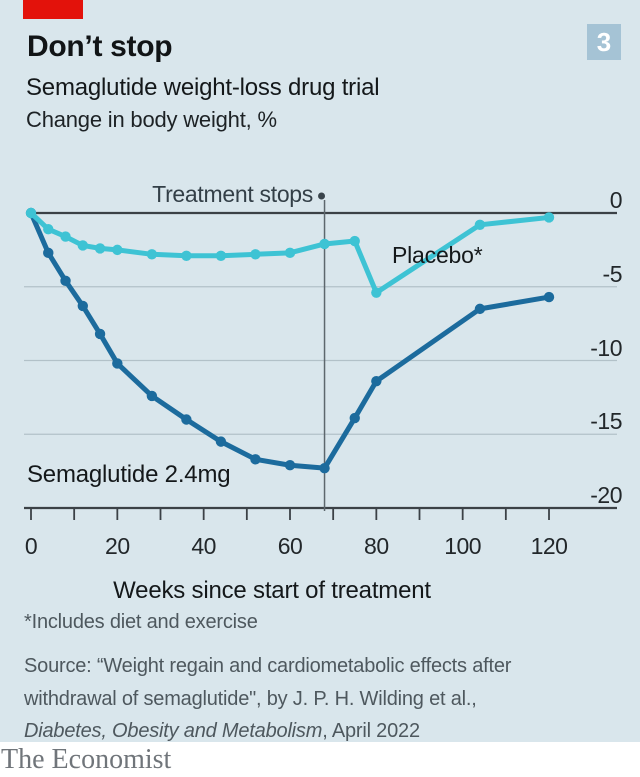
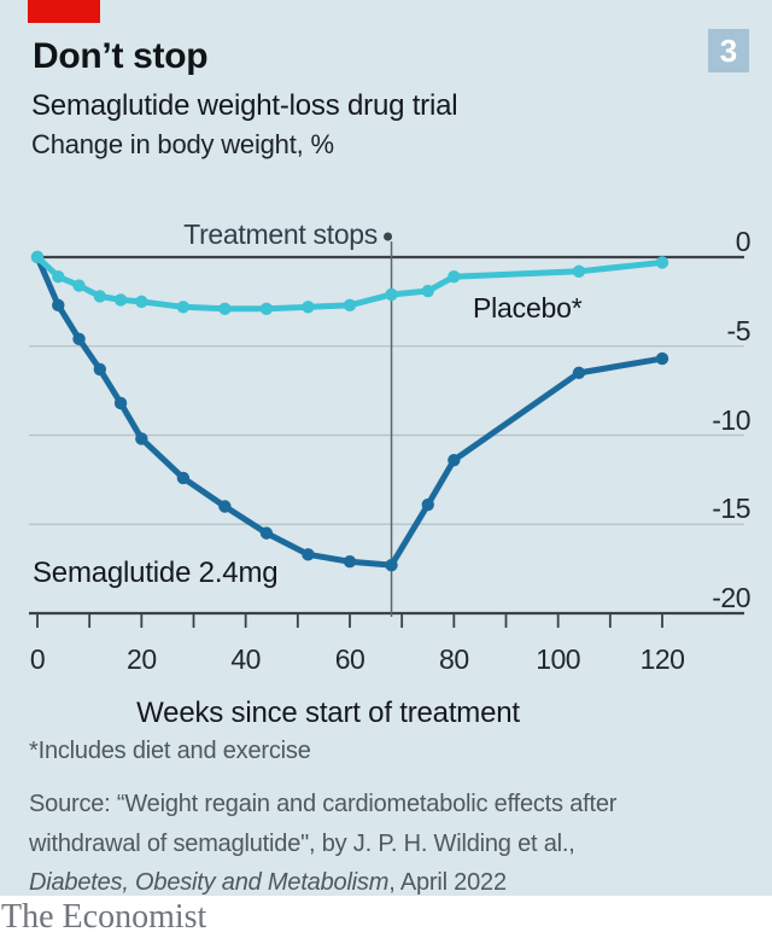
Placebo*/80: -5.4 -> -1.1
